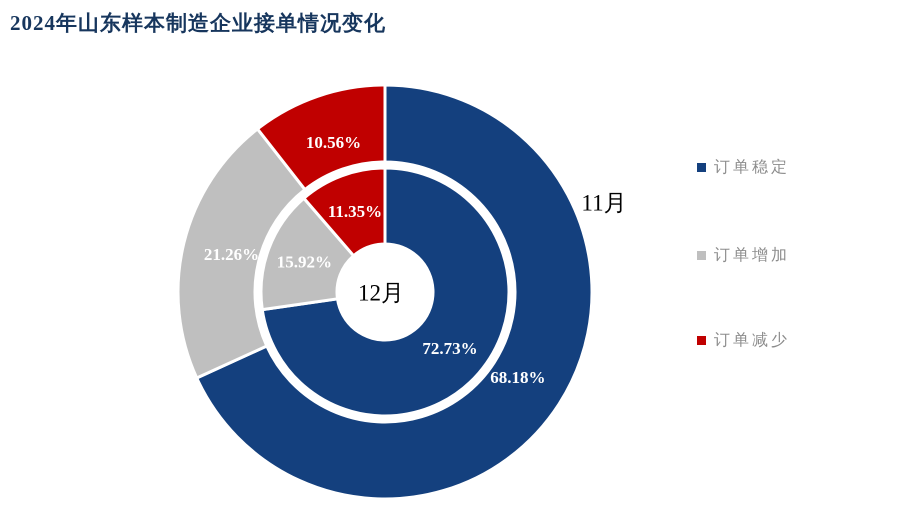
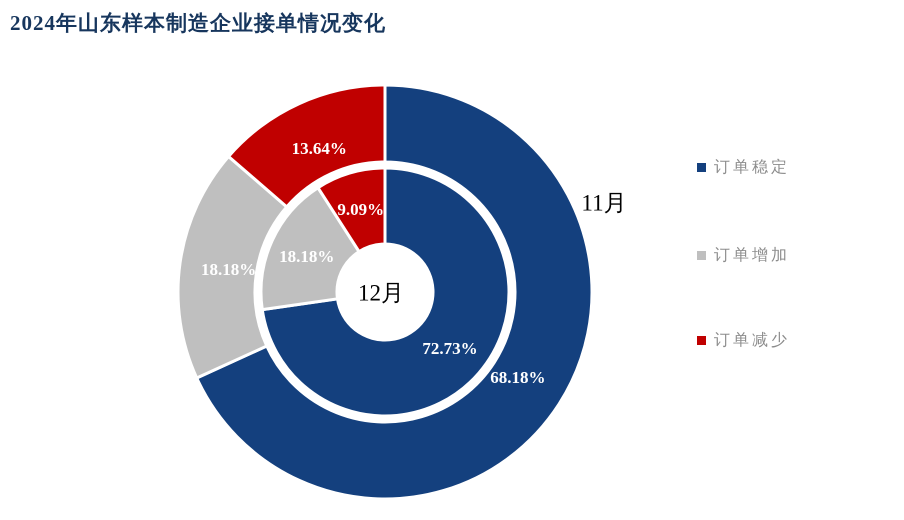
11月/订单增加: 21.26% -> 18.18%
12月/订单增加: 15.92% -> 18.18%
11月/订单减少: 10.56% -> 13.64%
12月/订单减少: 11.35% -> 9.09%
